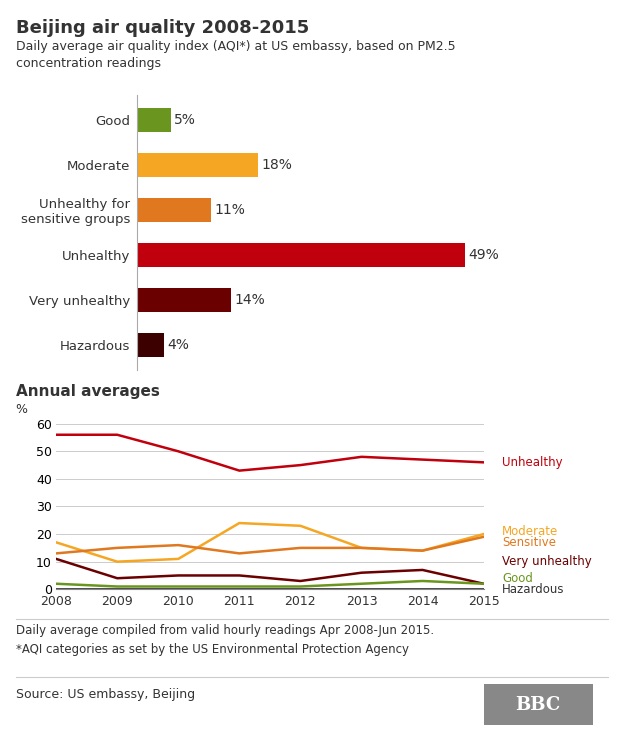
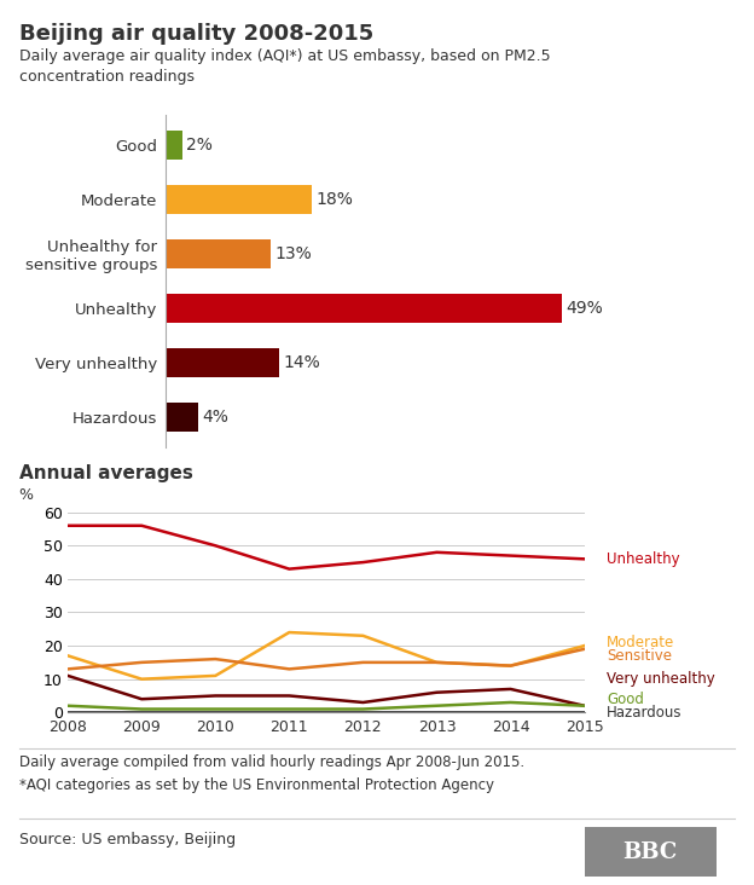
Good: 5% -> 2%
Unhealthy for sensitive groups: 11% -> 13%
